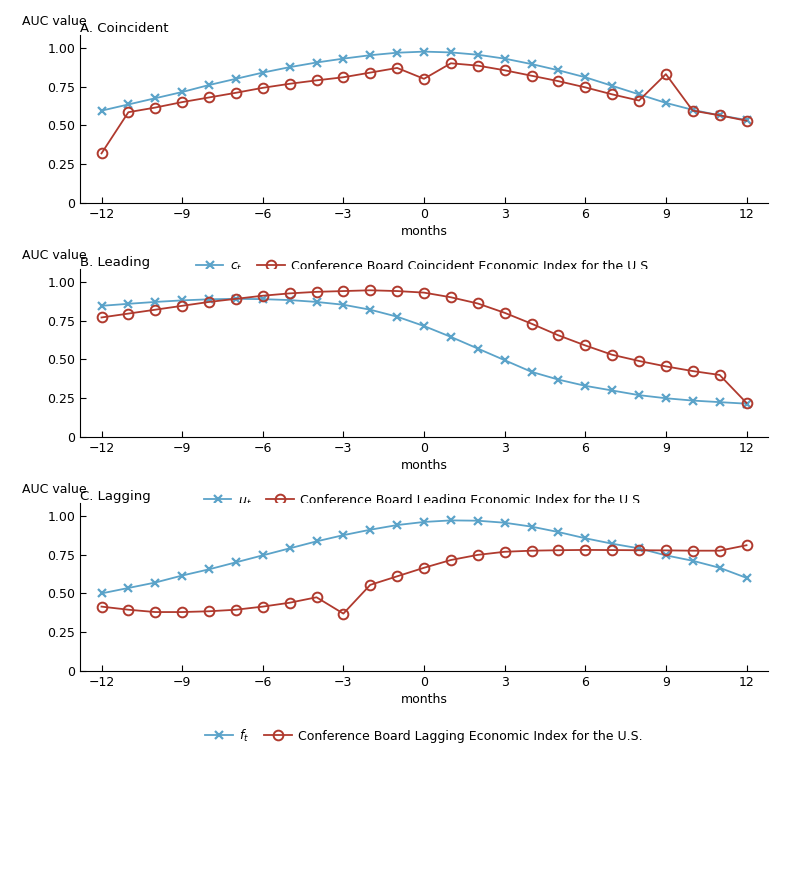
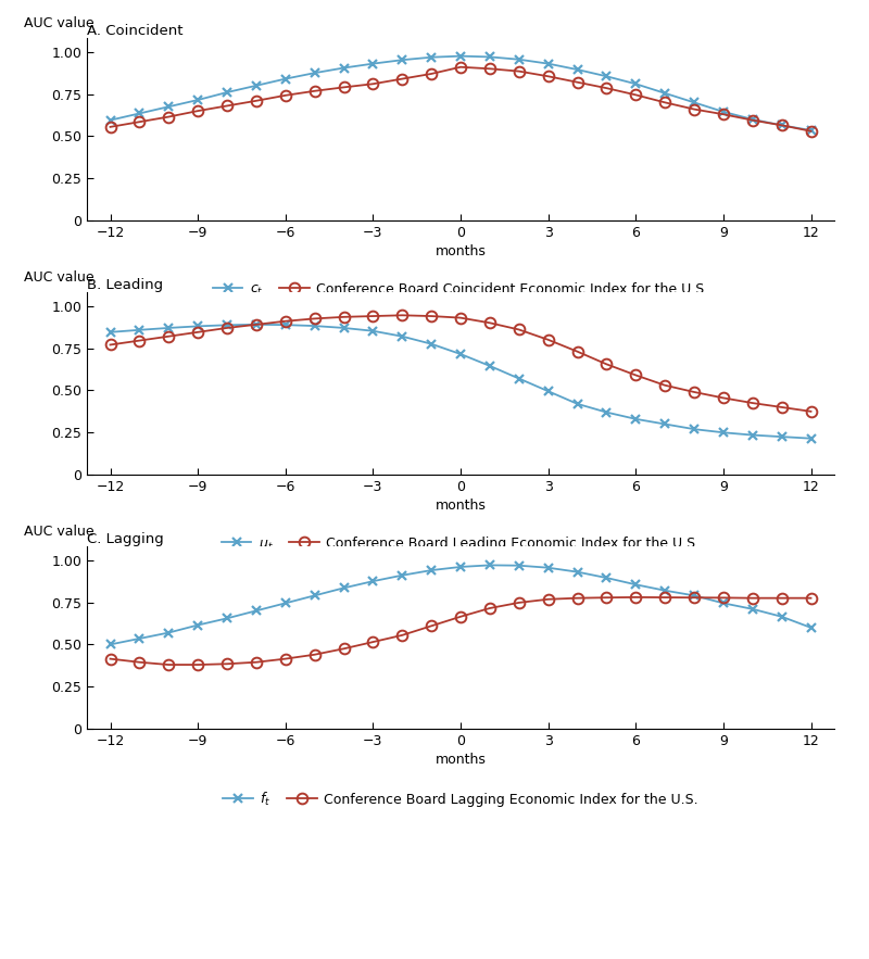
A. Coincident/Conference Board Coincident Economic Index for the U.S./−12: 0.32 -> 0.56
A. Coincident/Conference Board Coincident Economic Index for the U.S./0: 0.80 -> 0.91
A. Coincident/Conference Board Coincident Economic Index for the U.S./9: 0.83 -> 0.63
B. Leading/Conference Board Leading Economic Index for the U.S./12: 0.22 -> 0.38
C. Lagging/Conference Board Lagging Economic Index for the U.S./−3: 0.37 -> 0.52
C. Lagging/Conference Board Lagging Economic Index for the U.S./12: 0.81 -> 0.78
